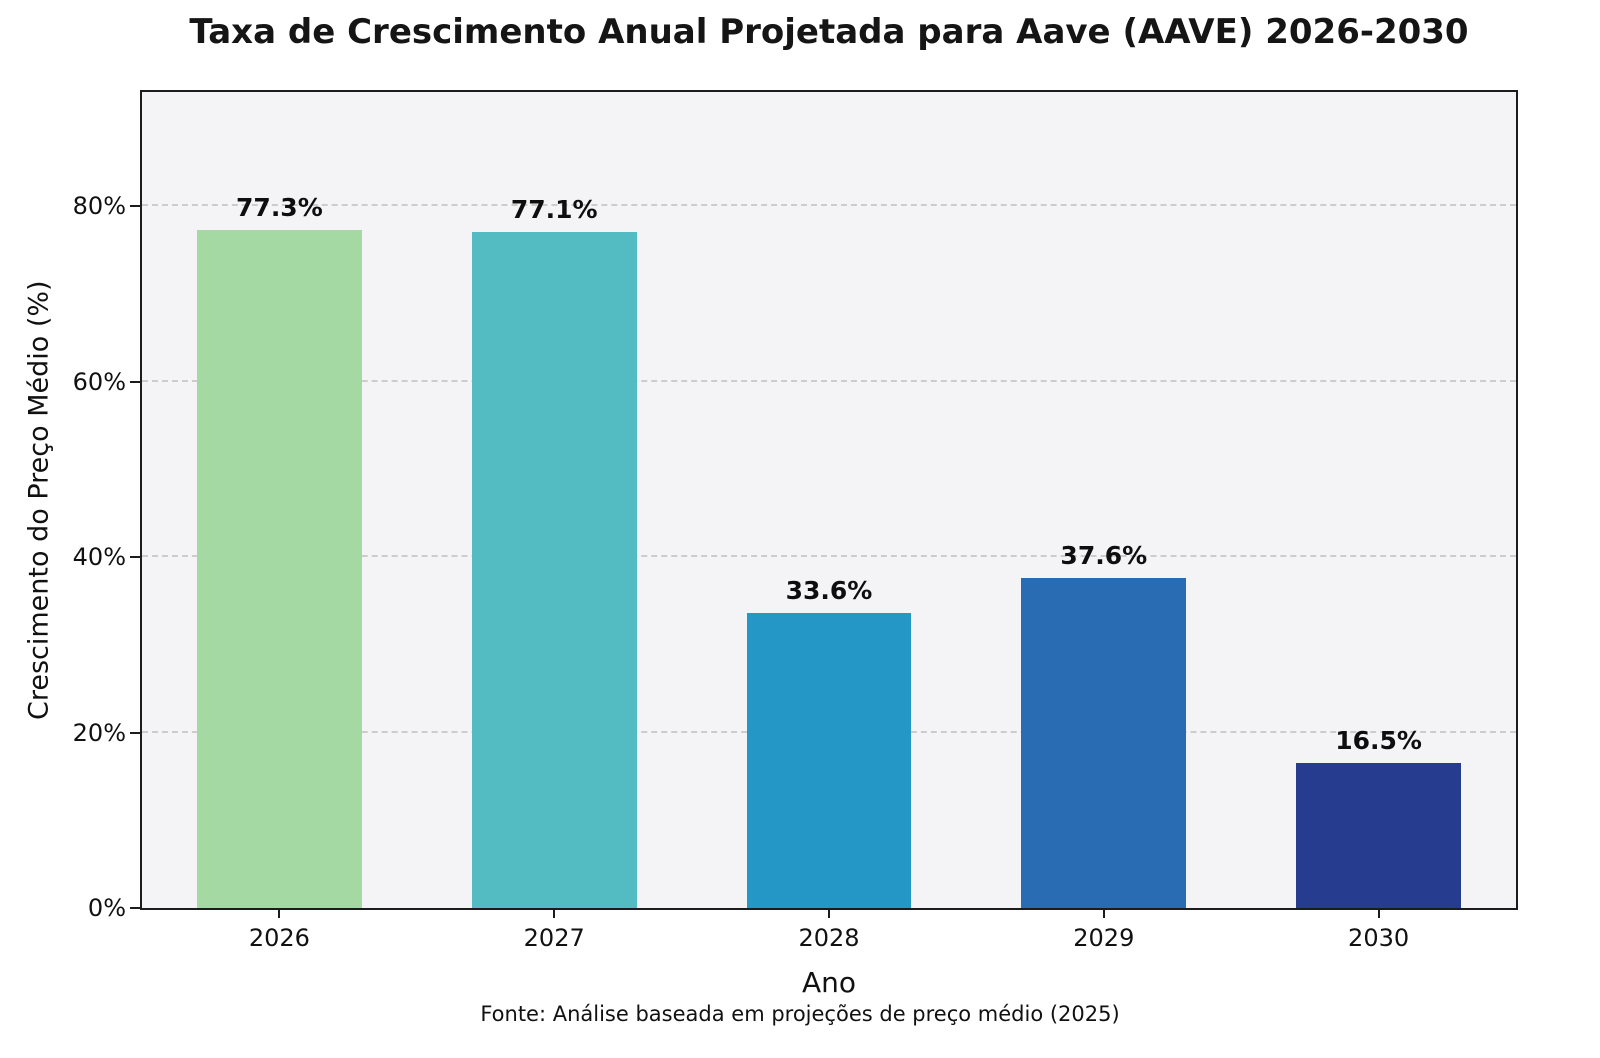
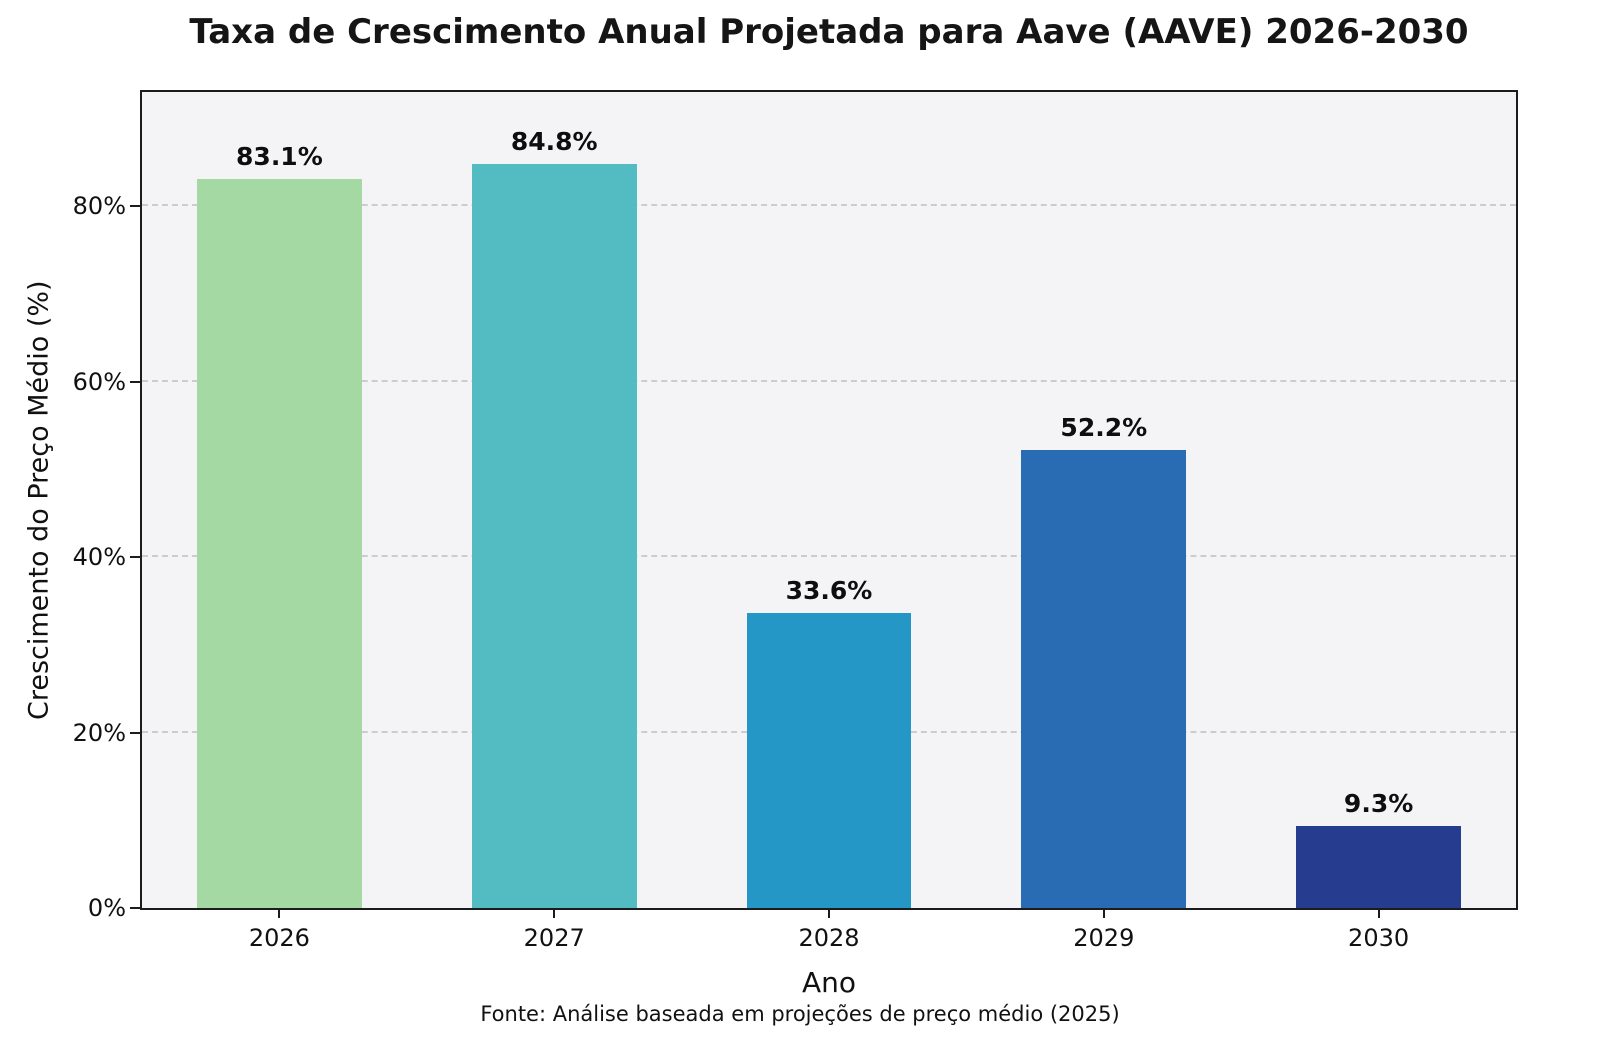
2026: 77.3% -> 83.1%
2027: 77.1% -> 84.8%
2029: 37.6% -> 52.2%
2030: 16.5% -> 9.3%
